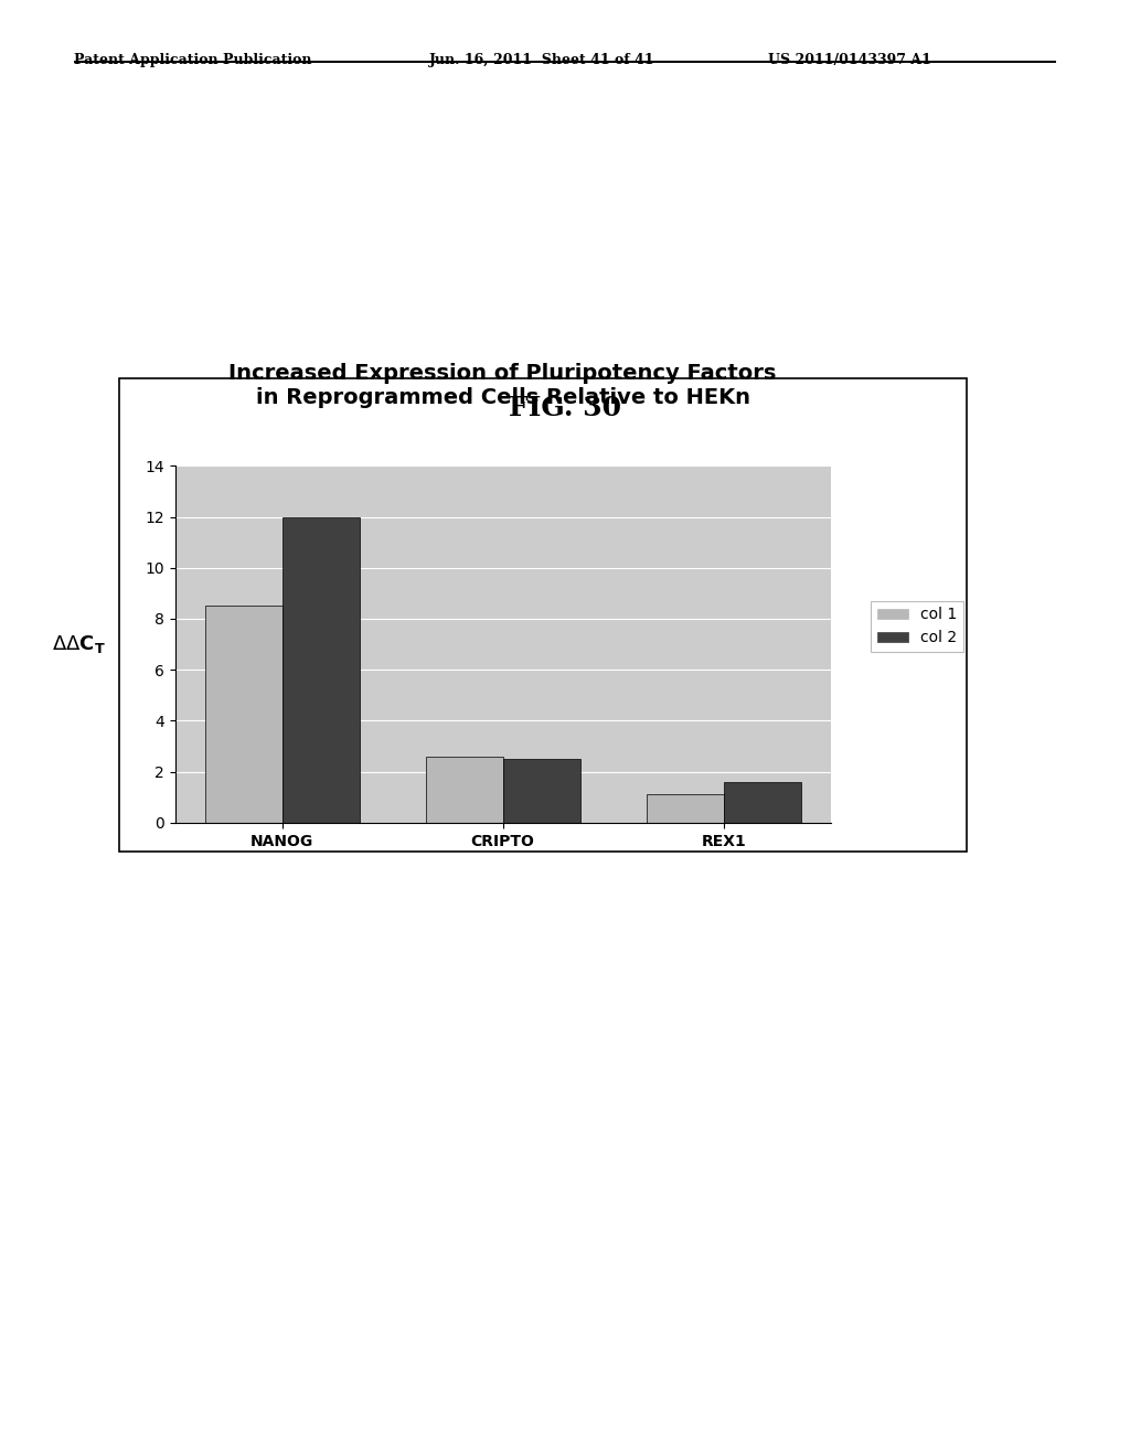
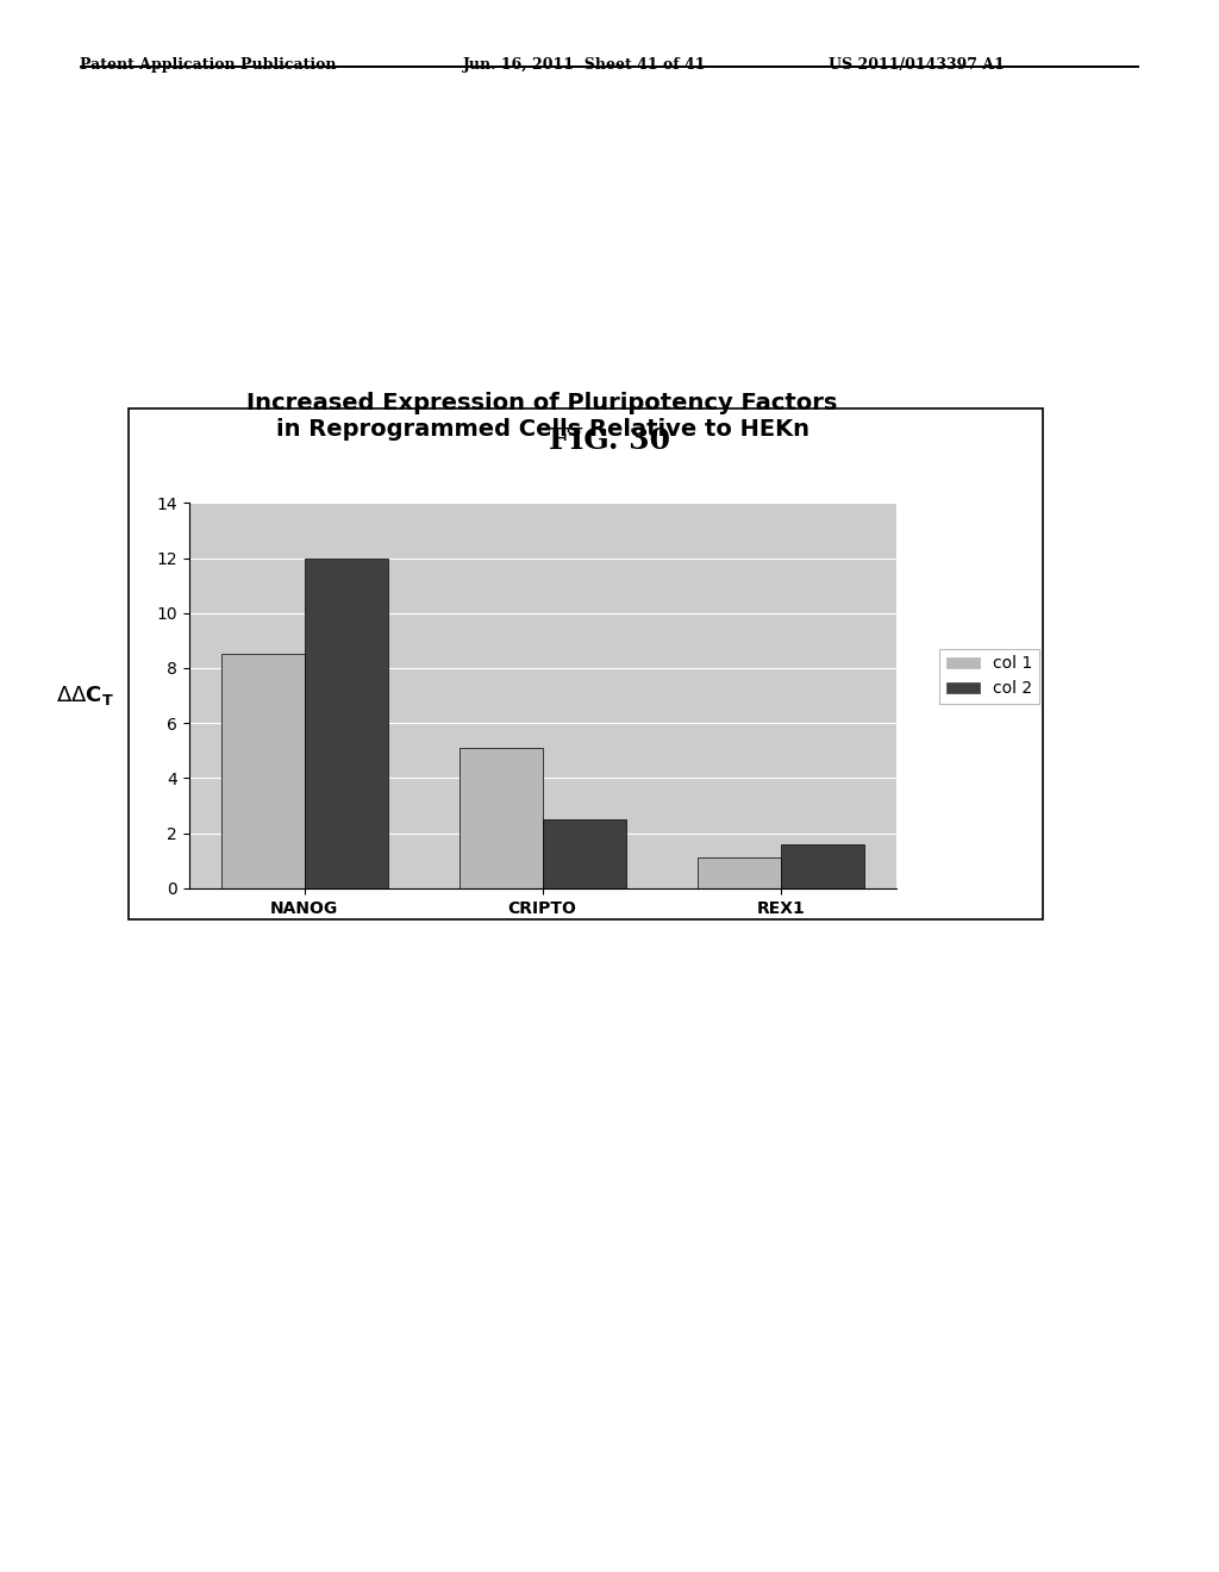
col 1/CRIPTO: 2.6 -> 5.1
